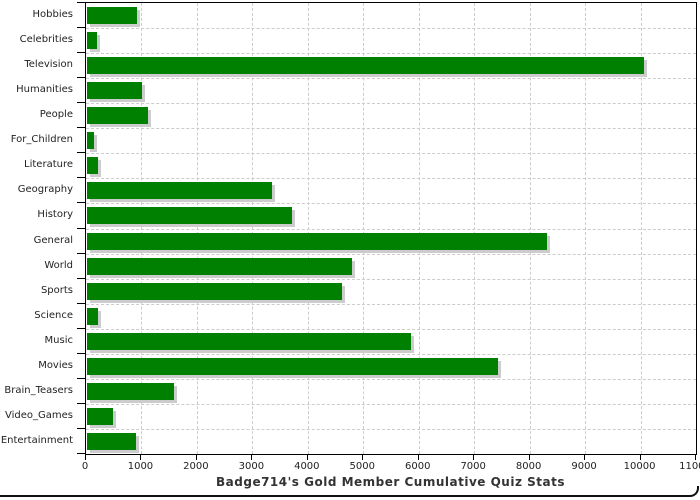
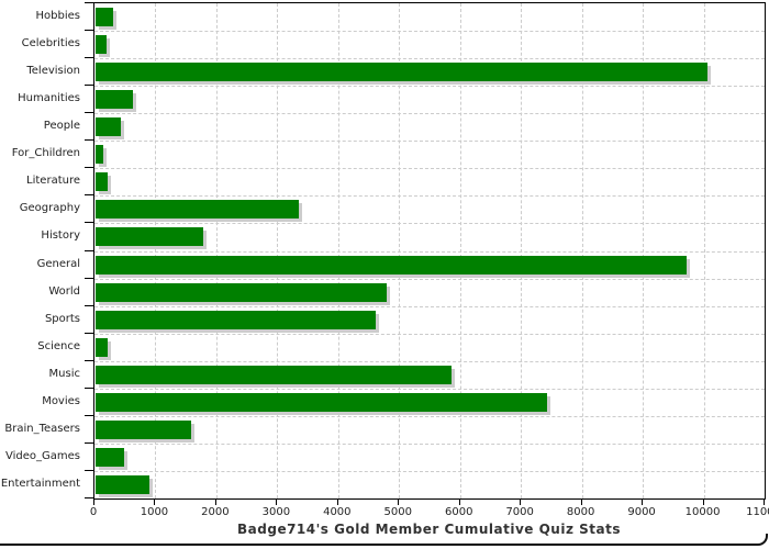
Hobbies: 900 -> 300
Humanities: 1000 -> 600
People: 1100 -> 400
History: 3700 -> 1800
General: 8300 -> 9700
